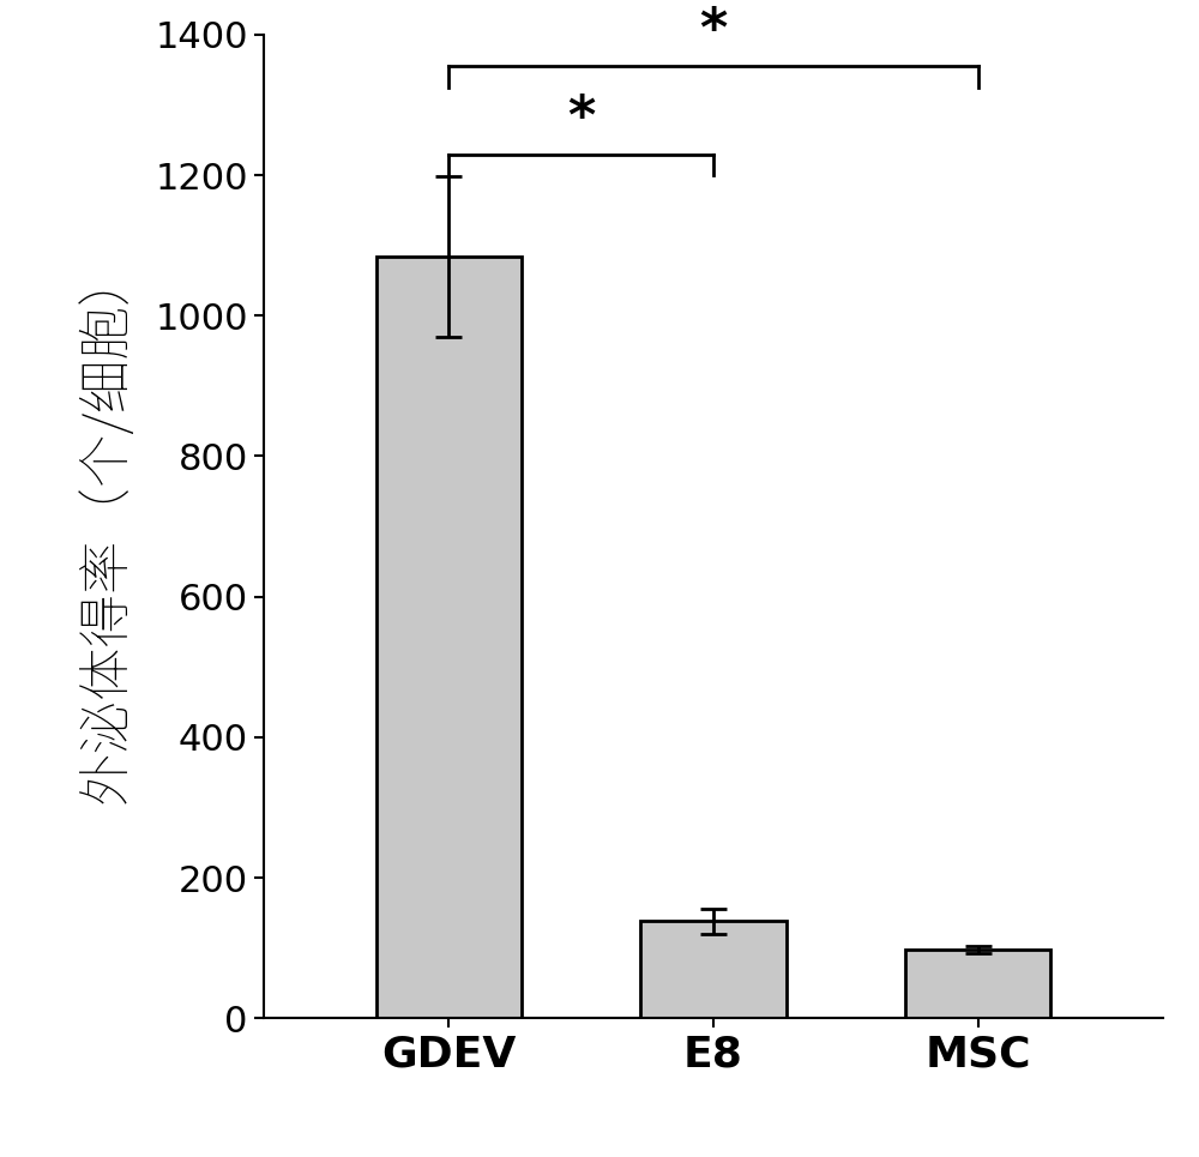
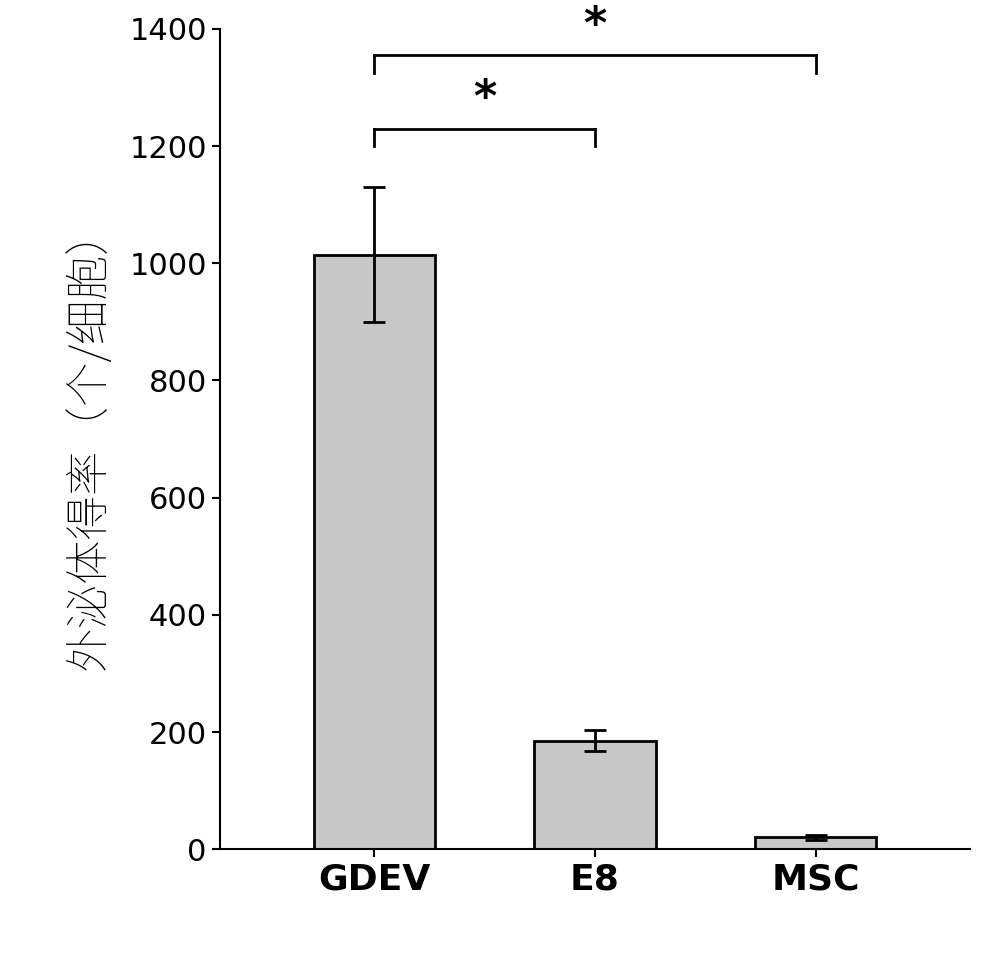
GDEV: 1084 -> 1015
E8: 138 -> 185
MSC: 98 -> 20
